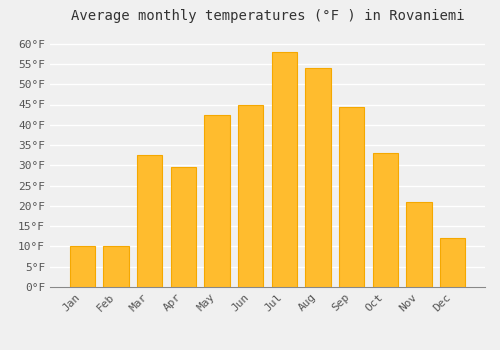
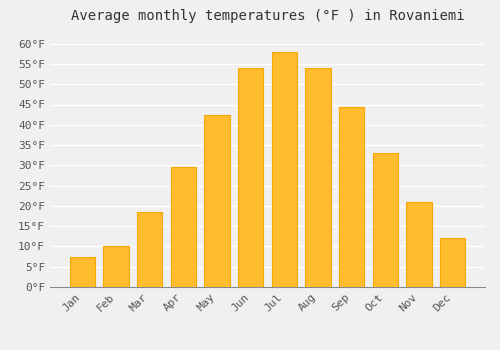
Jan: 10.0°F -> 7.5°F
Mar: 32.5°F -> 18.5°F
Jun: 45.0°F -> 54.0°F
